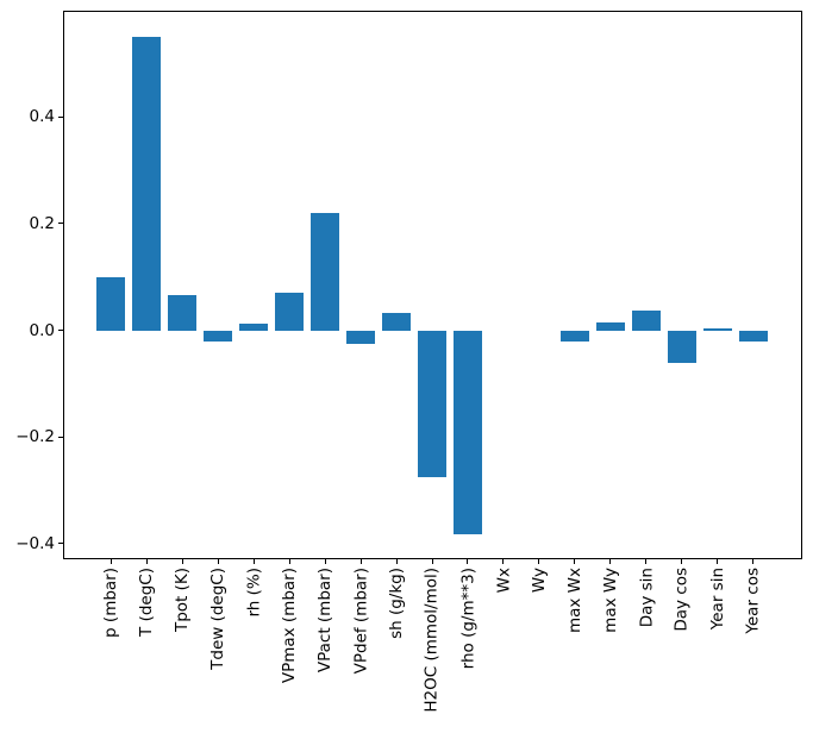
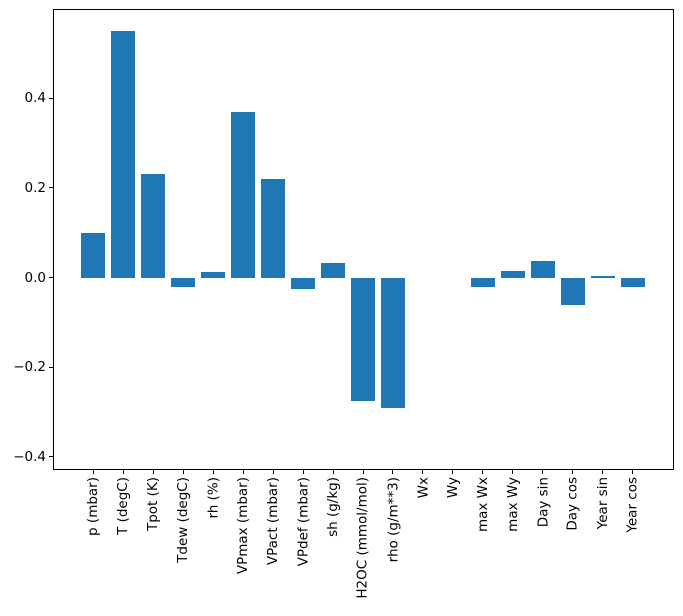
Tpot (K): 0.07 -> 0.23
VPmax (mbar): 0.07 -> 0.37
rho (g/m**3): -0.38 -> -0.29
